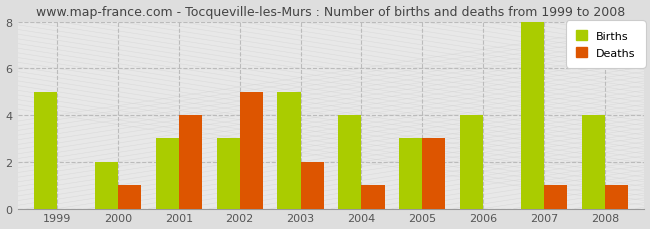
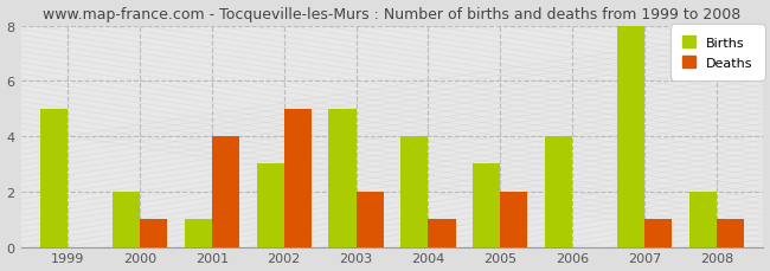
Births/2001: 3 -> 1
Deaths/2005: 3 -> 2
Births/2008: 4 -> 2
